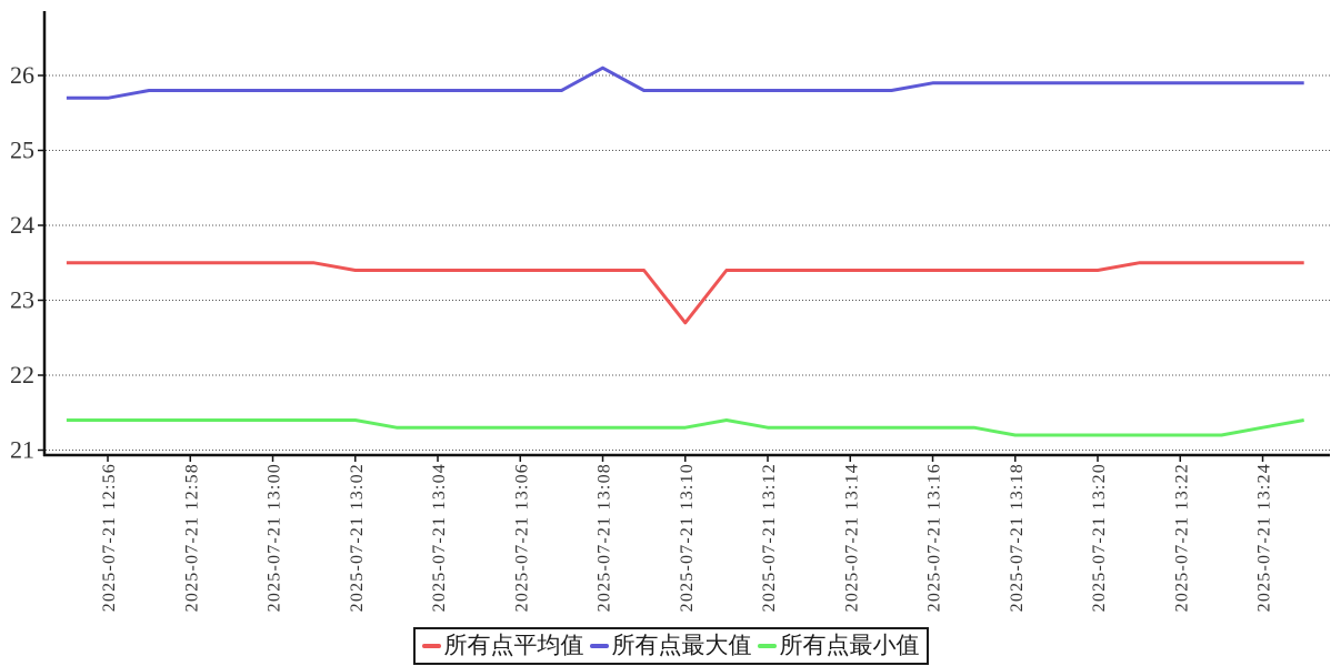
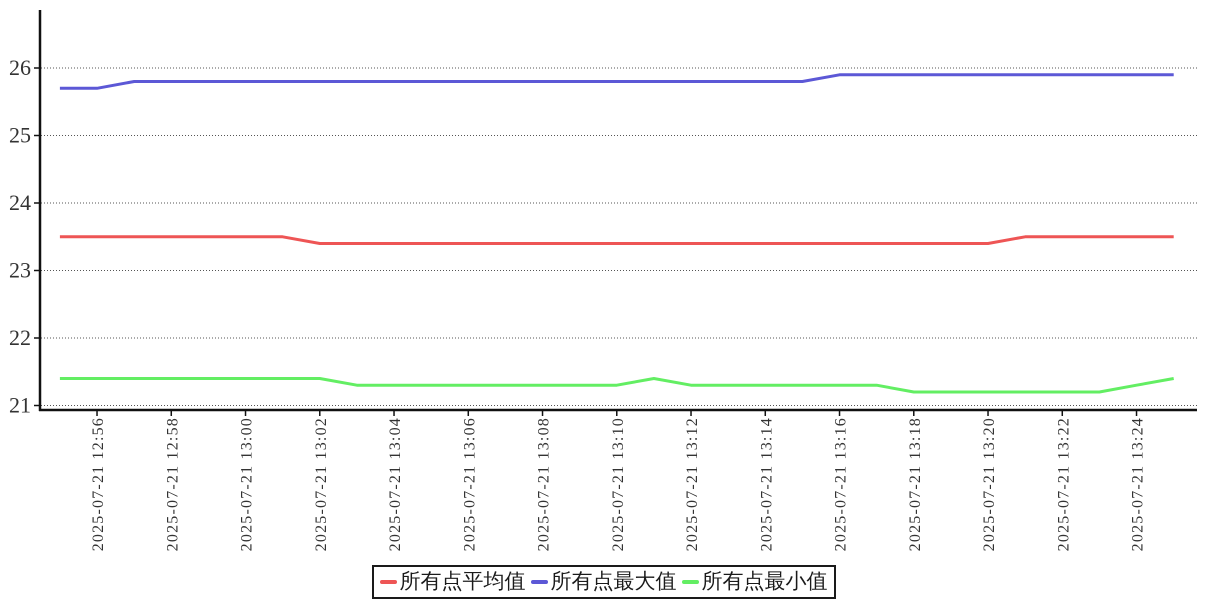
所有点最大值/2025-07-21 13:08: 26.1 -> 25.8
所有点平均值/2025-07-21 13:10: 22.7 -> 23.4
